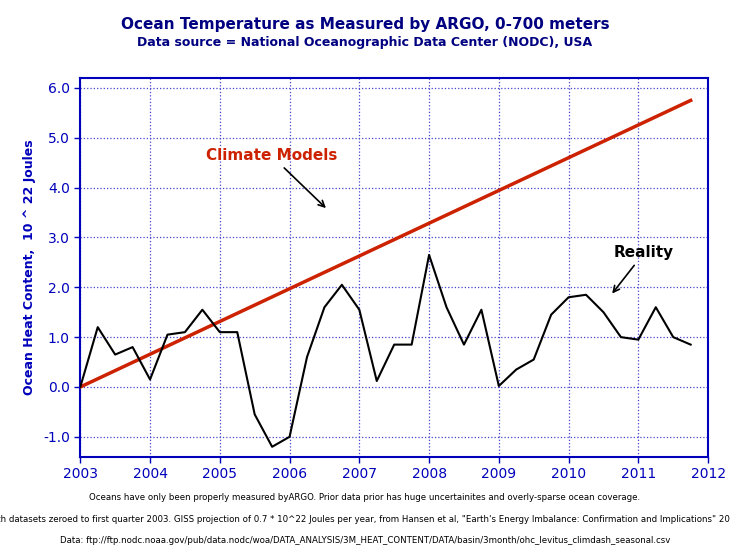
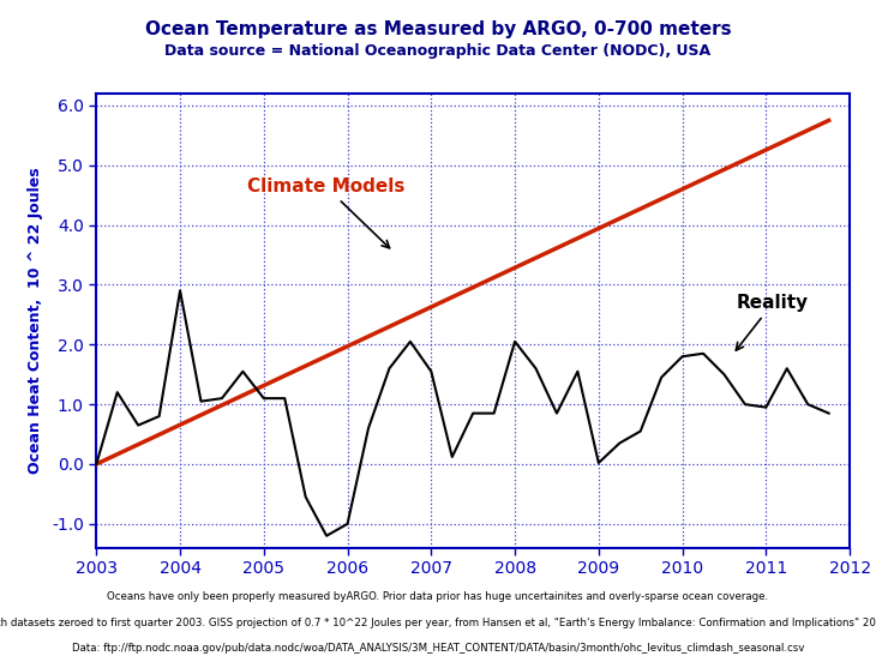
2004: 0.15 -> 2.90
2008: 2.65 -> 2.05
